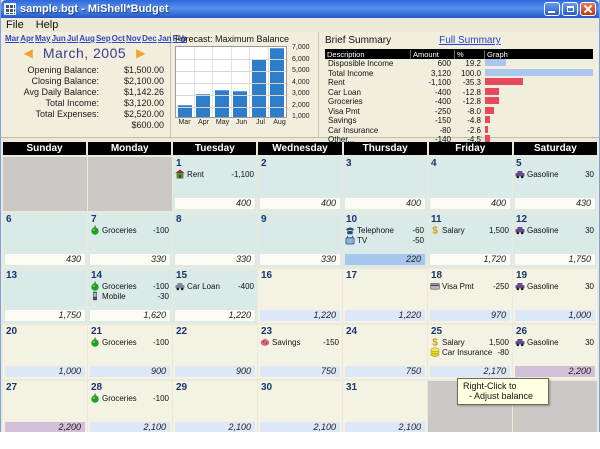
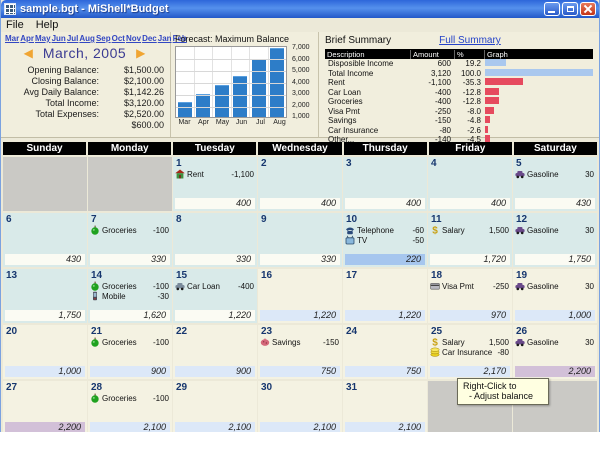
Mar: 2000 -> 2300
May: 3300 -> 3700
Jun: 3200 -> 4500
